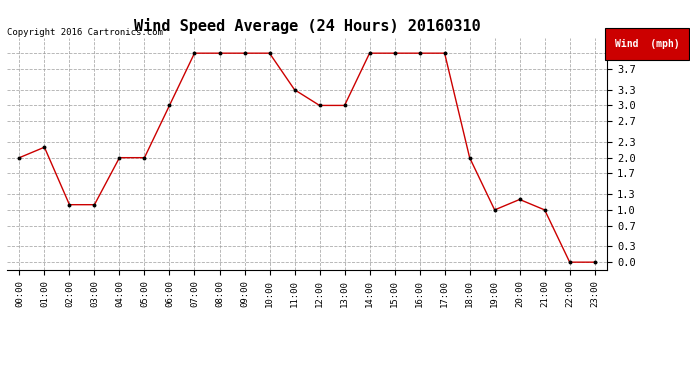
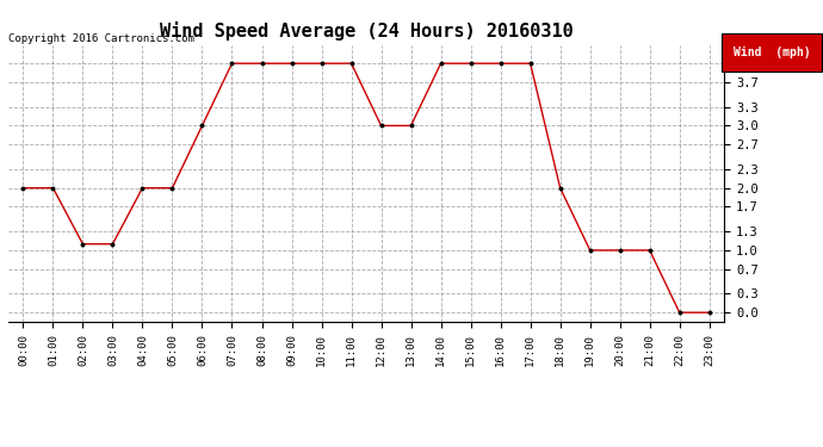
01:00: 2.2 -> 2.0
11:00: 3.3 -> 4.0
20:00: 1.2 -> 1.0
